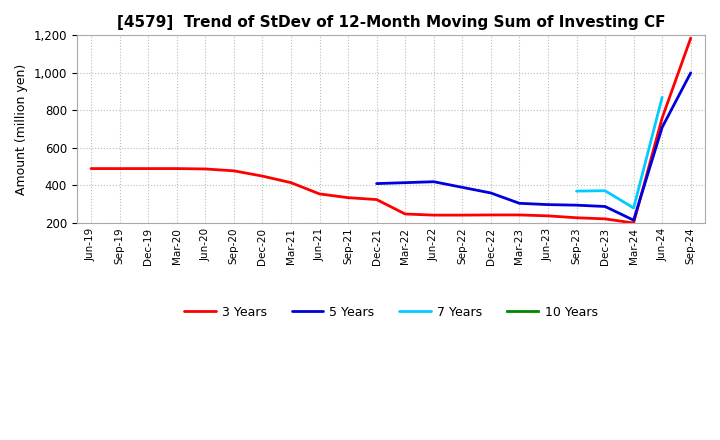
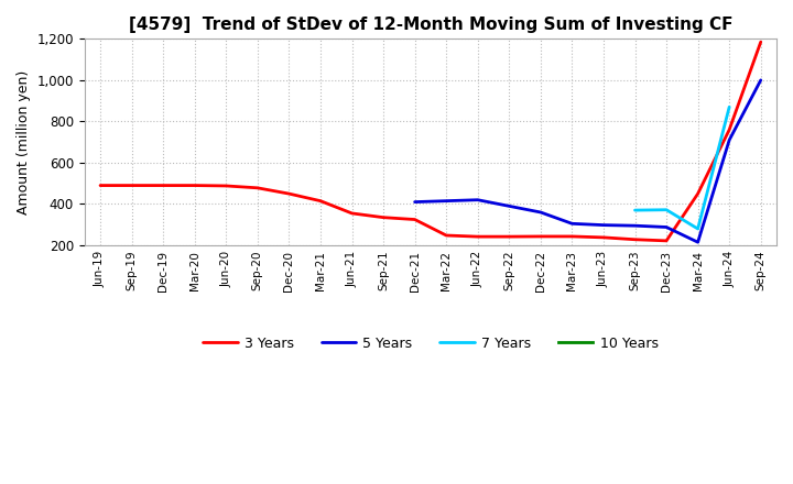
3 Years/Mar-24: 200 -> 450
